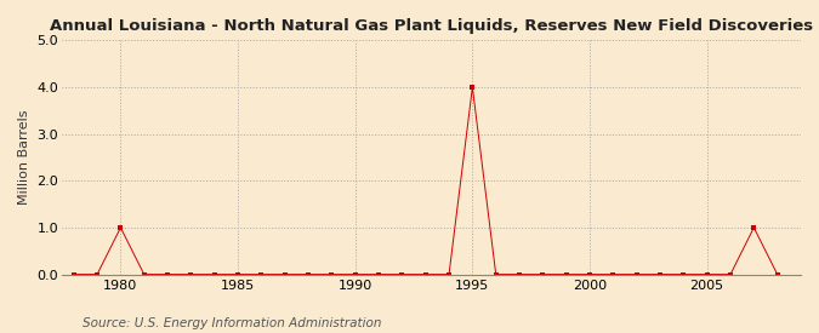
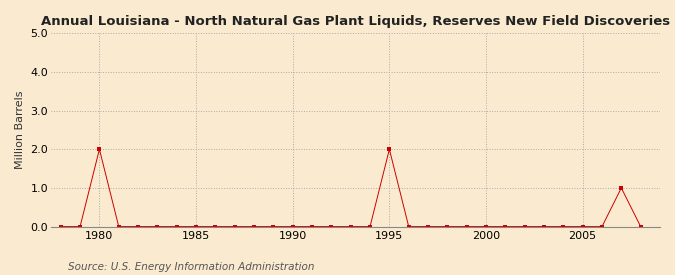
1980: 1 -> 2
1995: 4 -> 2
